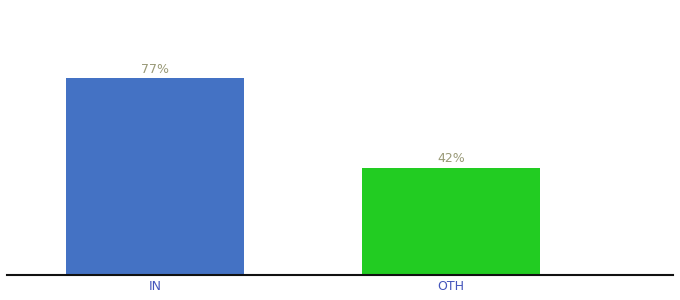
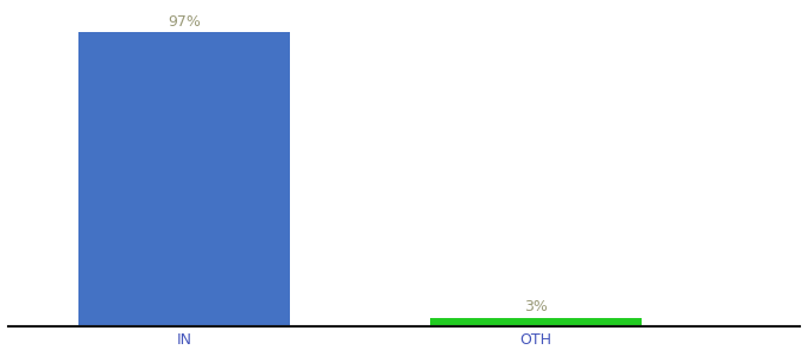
IN: 77% -> 97%
OTH: 42% -> 3%
